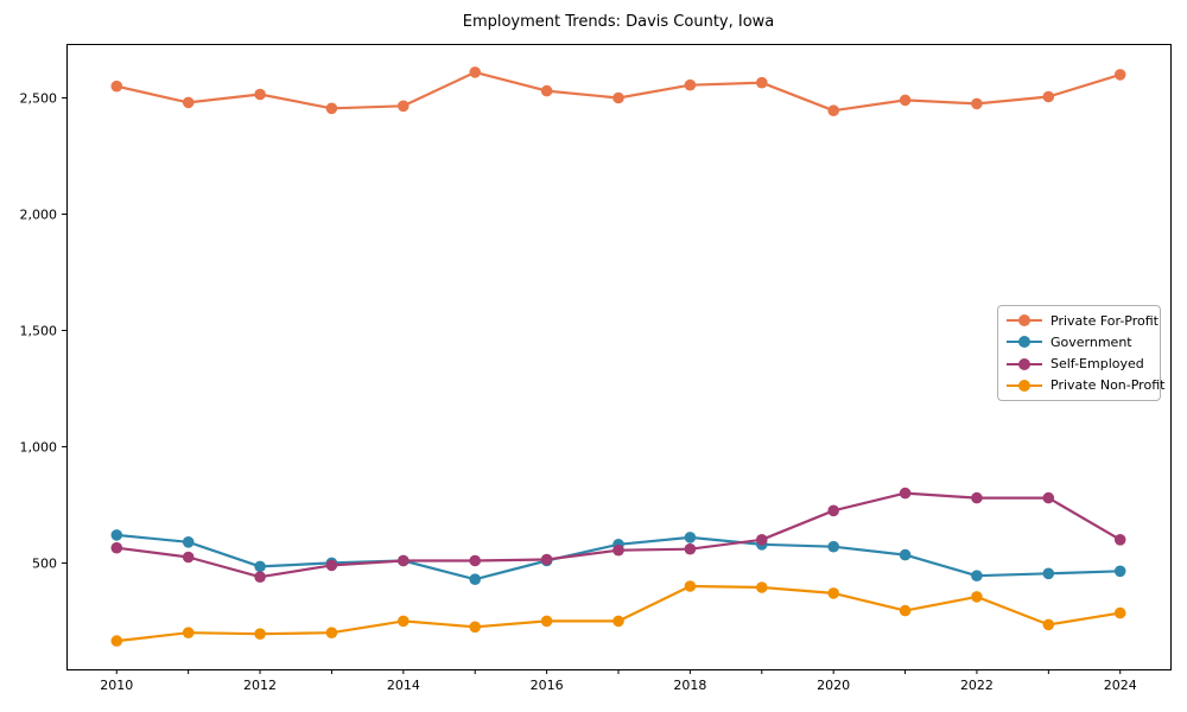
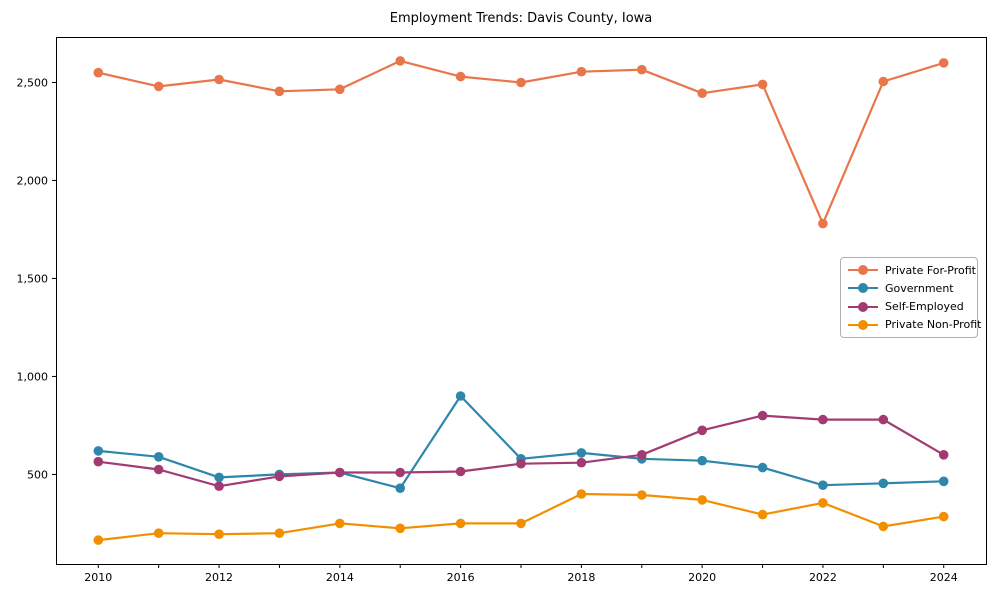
Government/2016: 510 -> 900
Private For-Profit/2022: 2480 -> 1780
